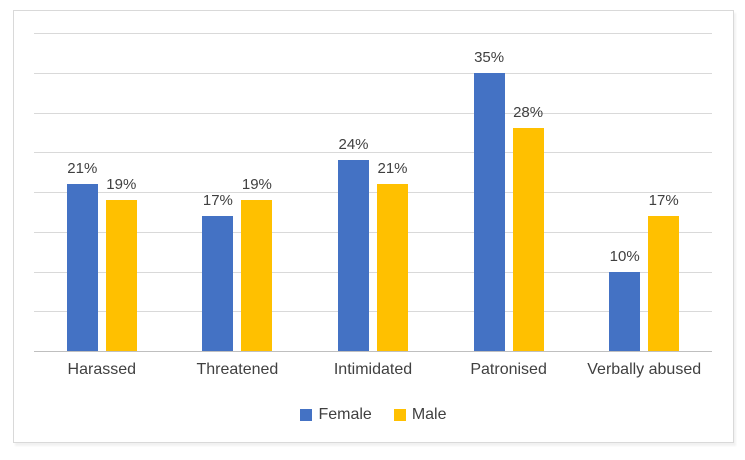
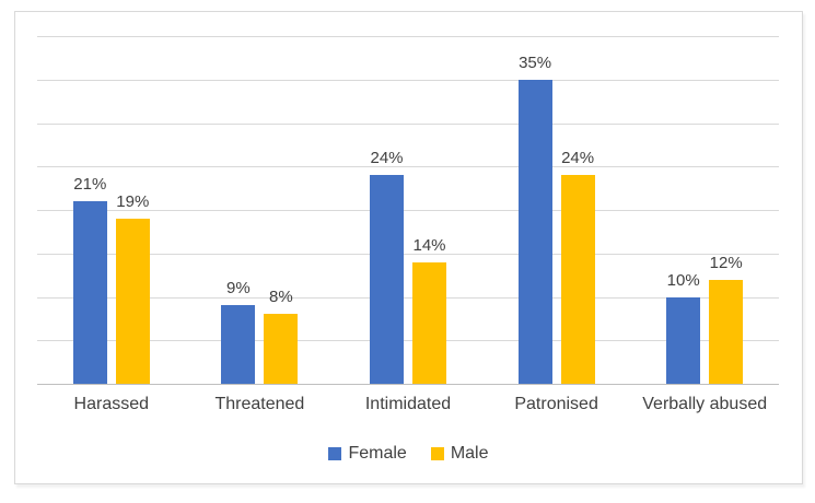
Female/Threatened: 17% -> 9%
Male/Threatened: 19% -> 8%
Male/Intimidated: 21% -> 14%
Male/Patronised: 28% -> 24%
Male/Verbally abused: 17% -> 12%
